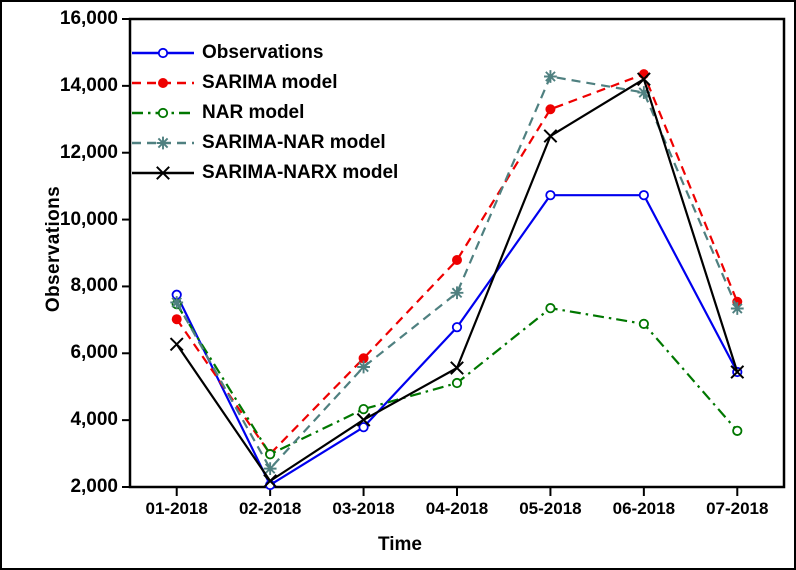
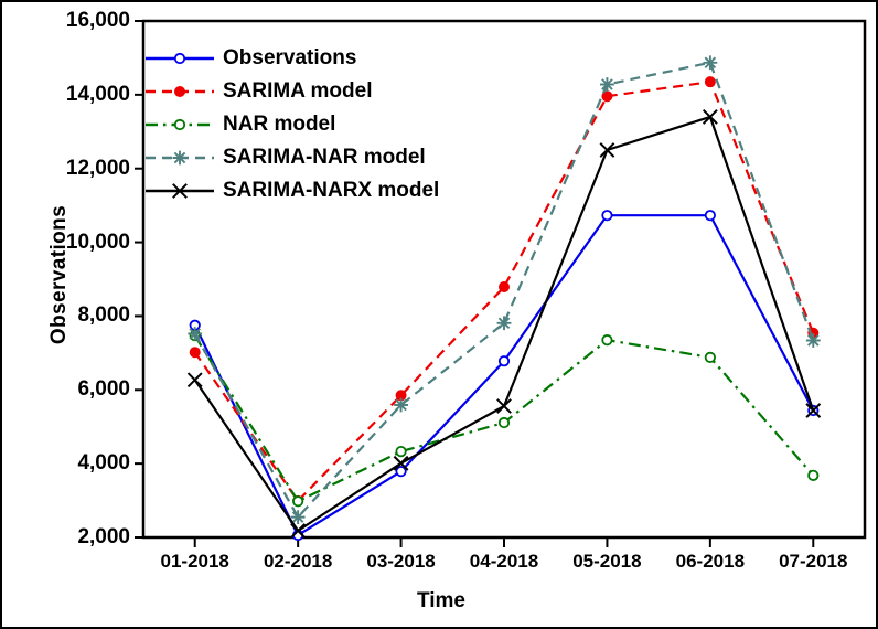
SARIMA model/05-2018: 13300 -> 14000
SARIMA-NAR model/06-2018: 13800 -> 14900
SARIMA-NARX model/06-2018: 14200 -> 13400
